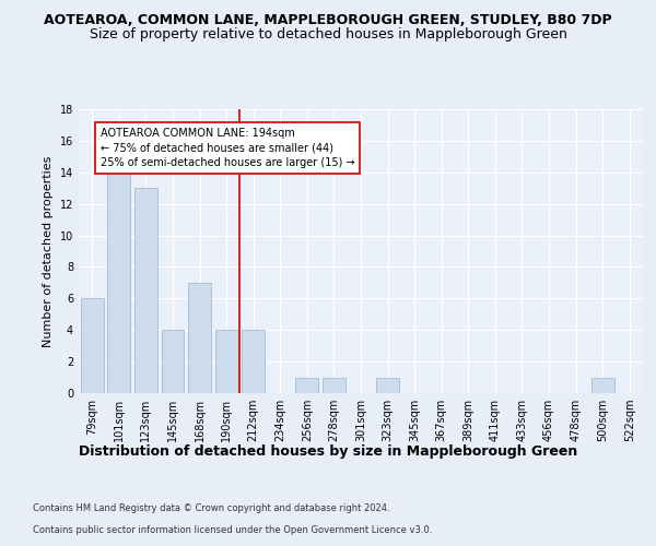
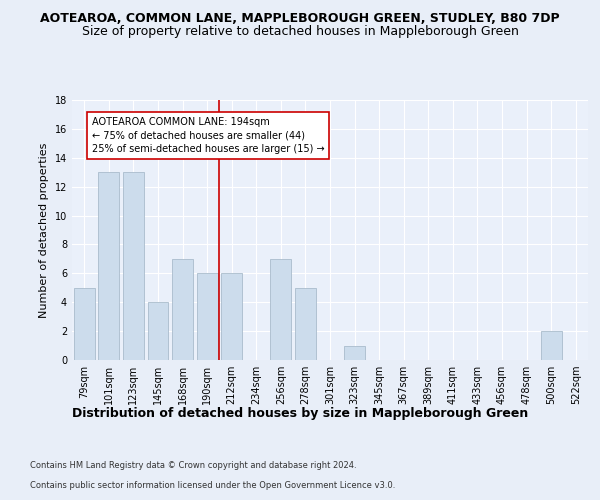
79sqm: 6 -> 5
101sqm: 14 -> 13
190sqm: 4 -> 6
212sqm: 4 -> 6
256sqm: 1 -> 7
278sqm: 1 -> 5
500sqm: 1 -> 2
